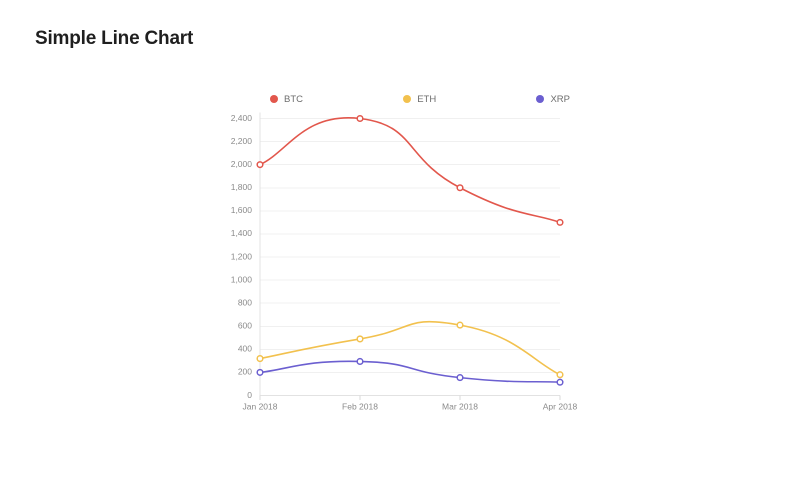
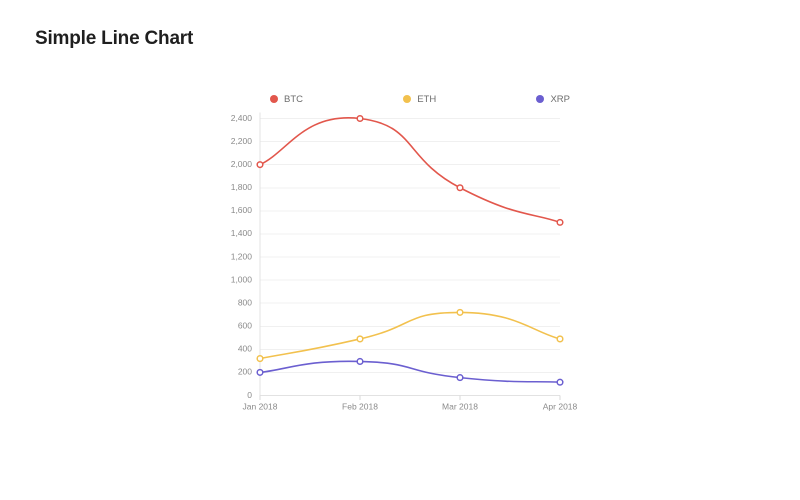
ETH/Mar 2018: 610 -> 720
ETH/Apr 2018: 180 -> 490
